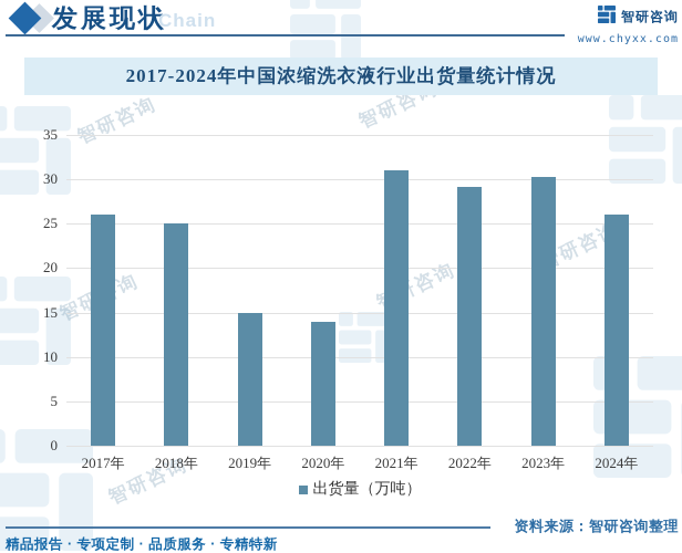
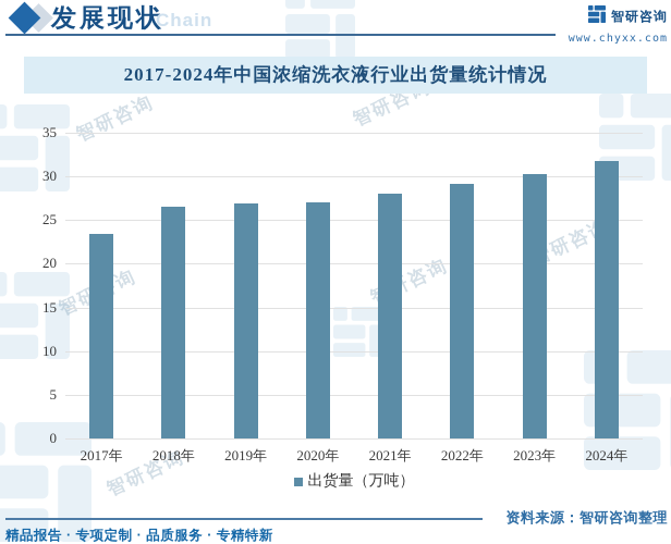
2017年: 26 -> 23
2018年: 25 -> 26
2019年: 15 -> 27
2020年: 14 -> 27
2021年: 31 -> 28
2024年: 26 -> 32
